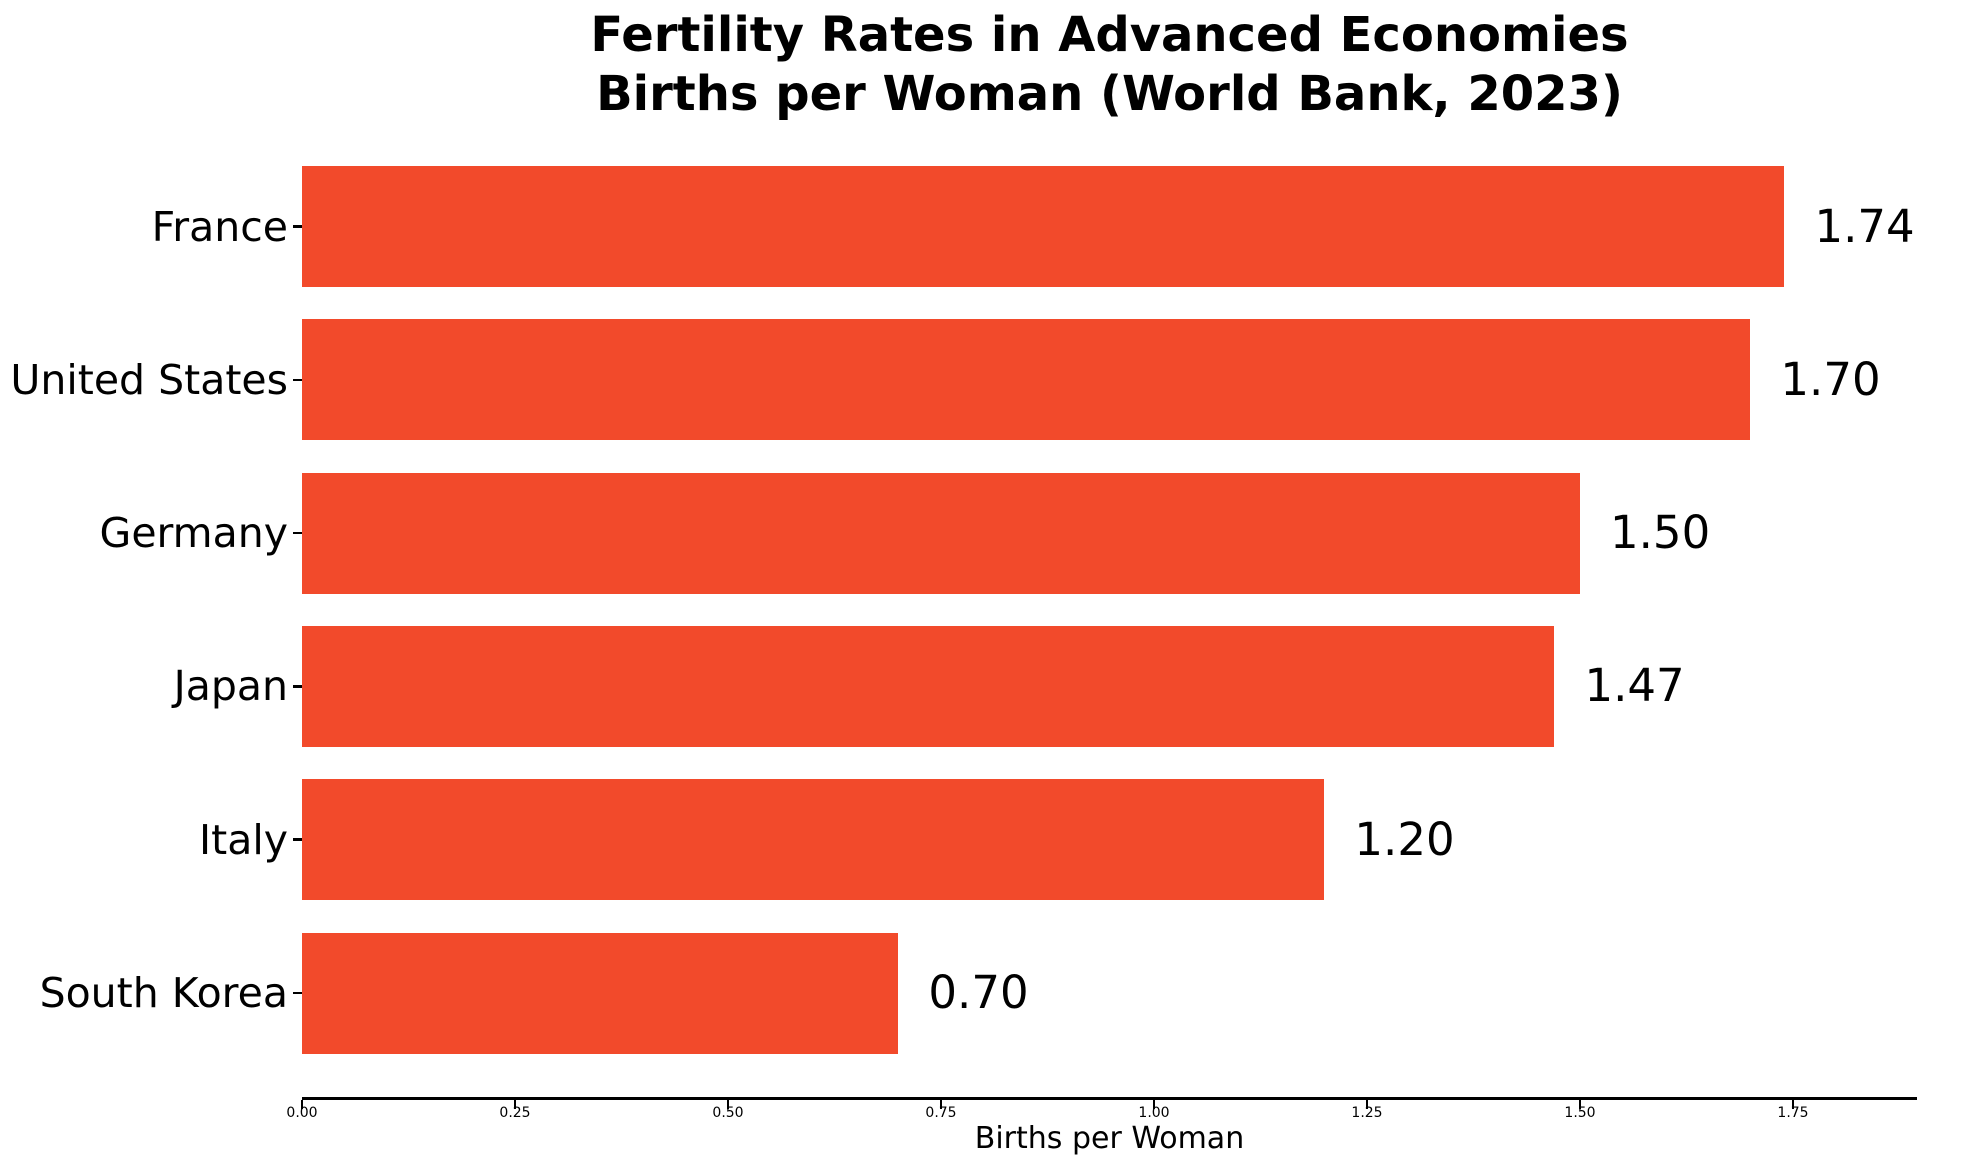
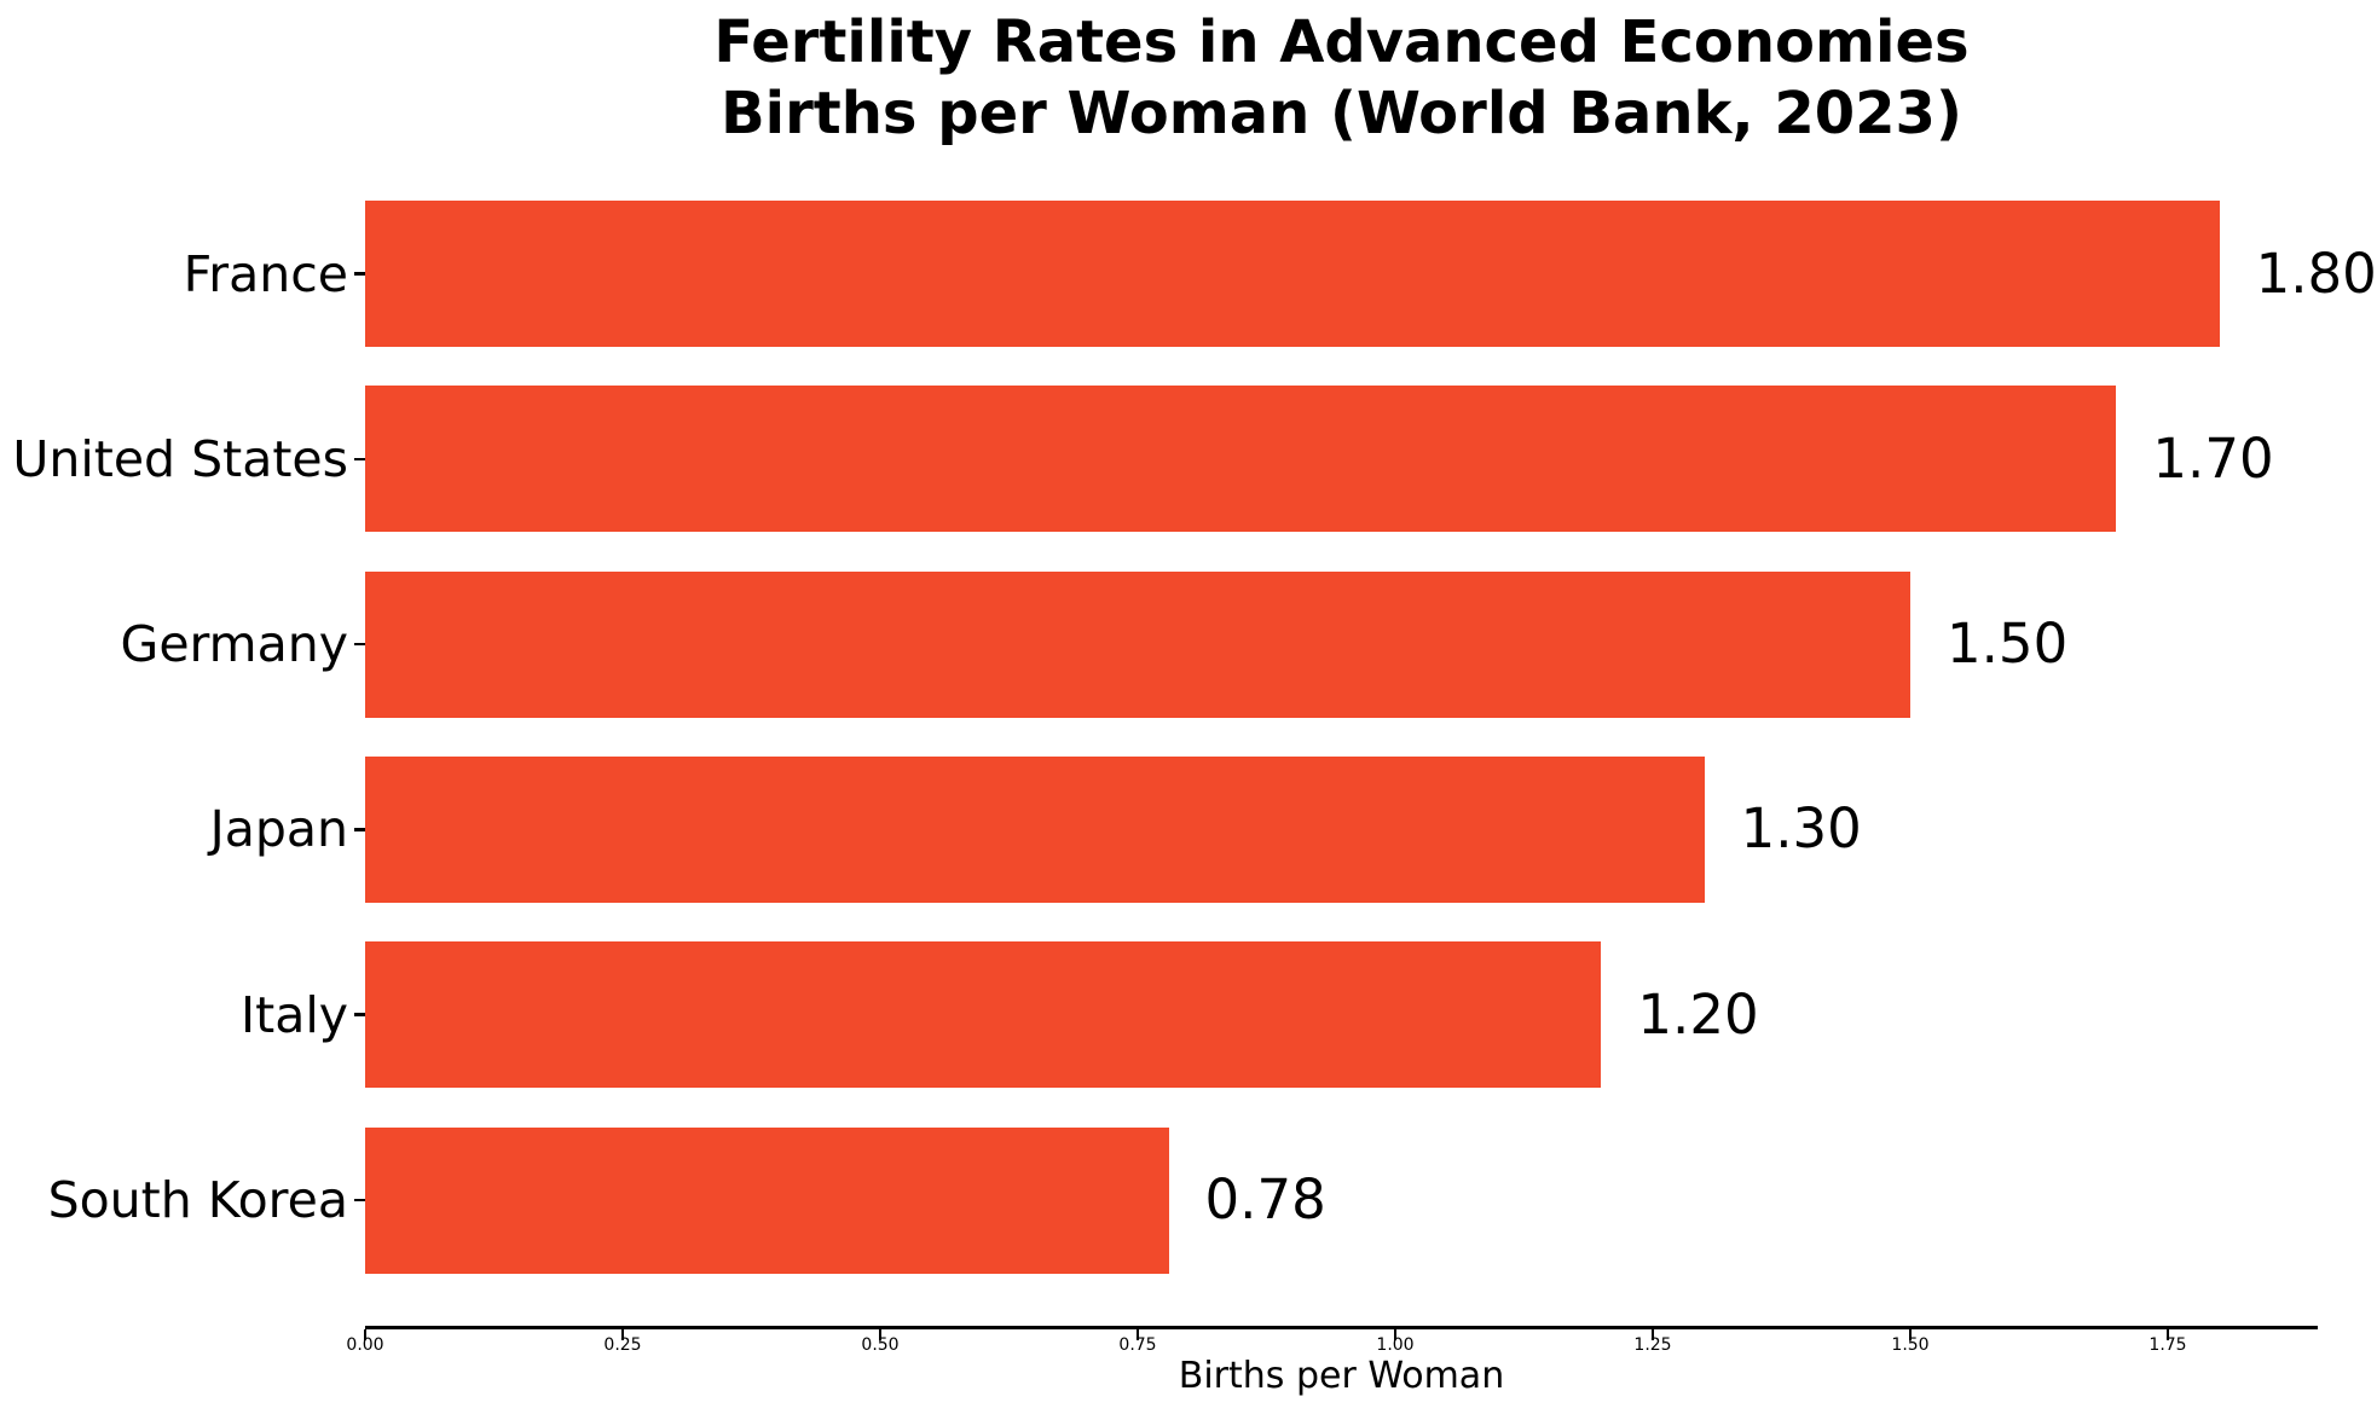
France: 1.74 -> 1.80
Japan: 1.47 -> 1.30
South Korea: 0.70 -> 0.78
